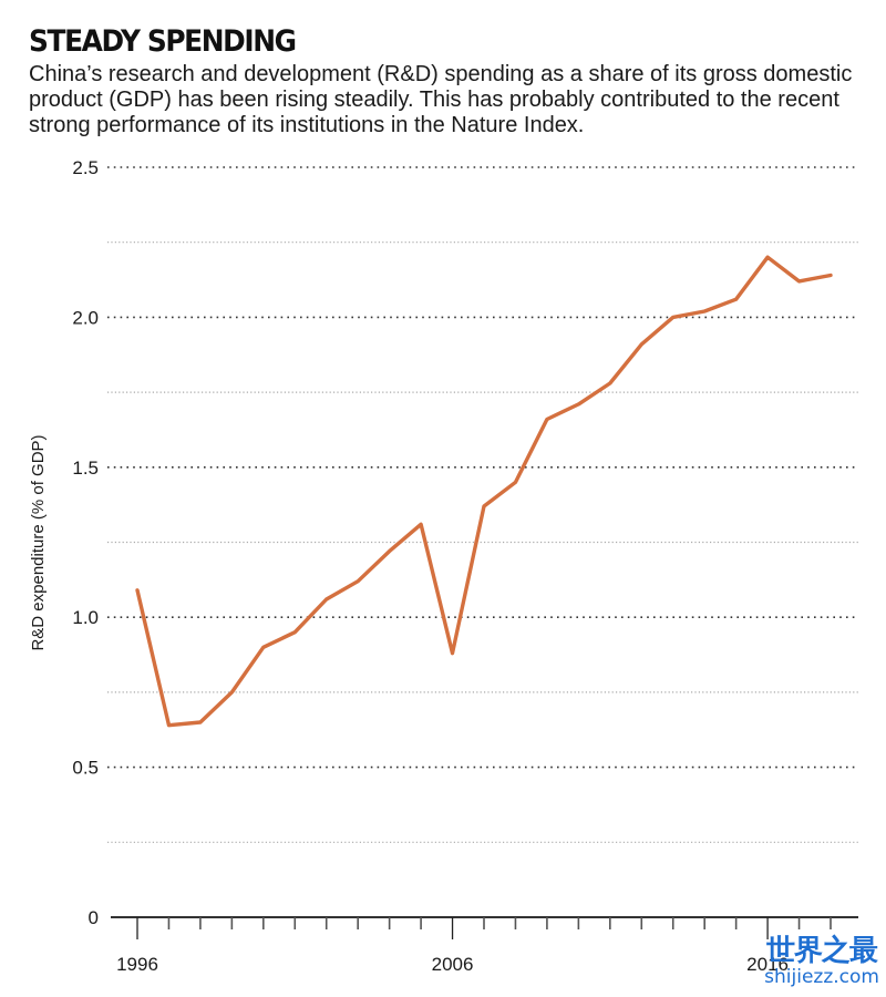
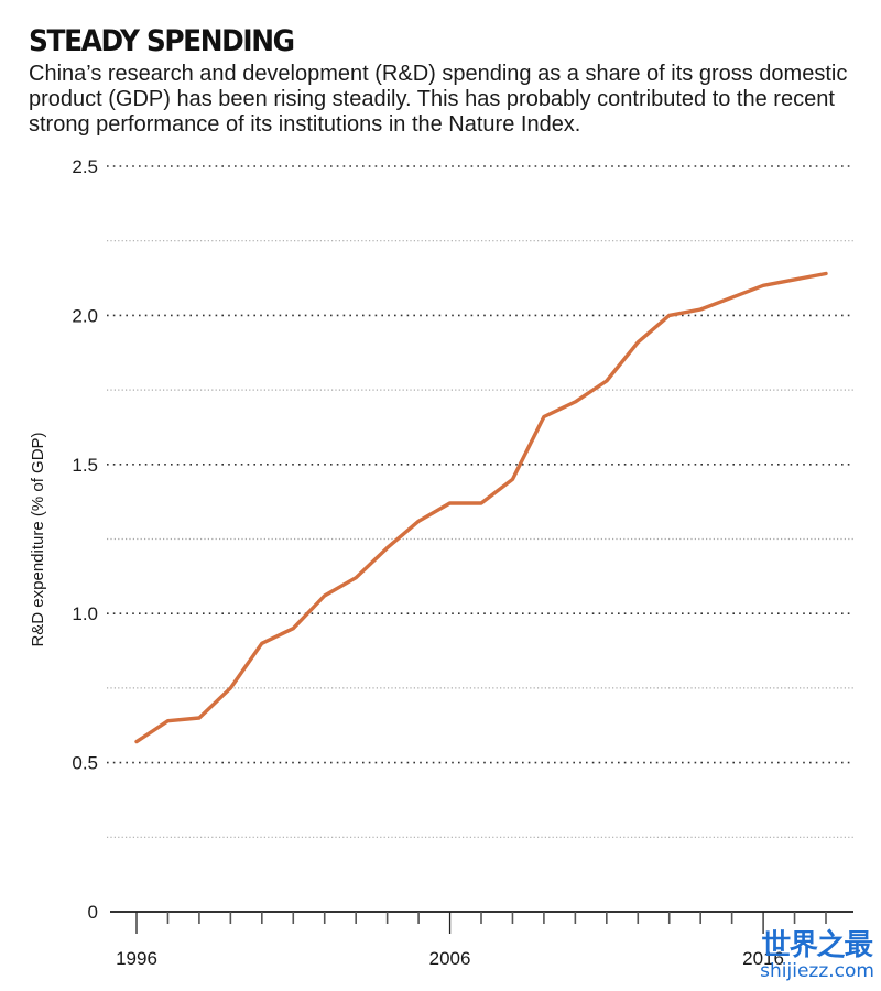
1996: 1.09 -> 0.57
2006: 0.88 -> 1.37
2016: 2.20 -> 2.10
